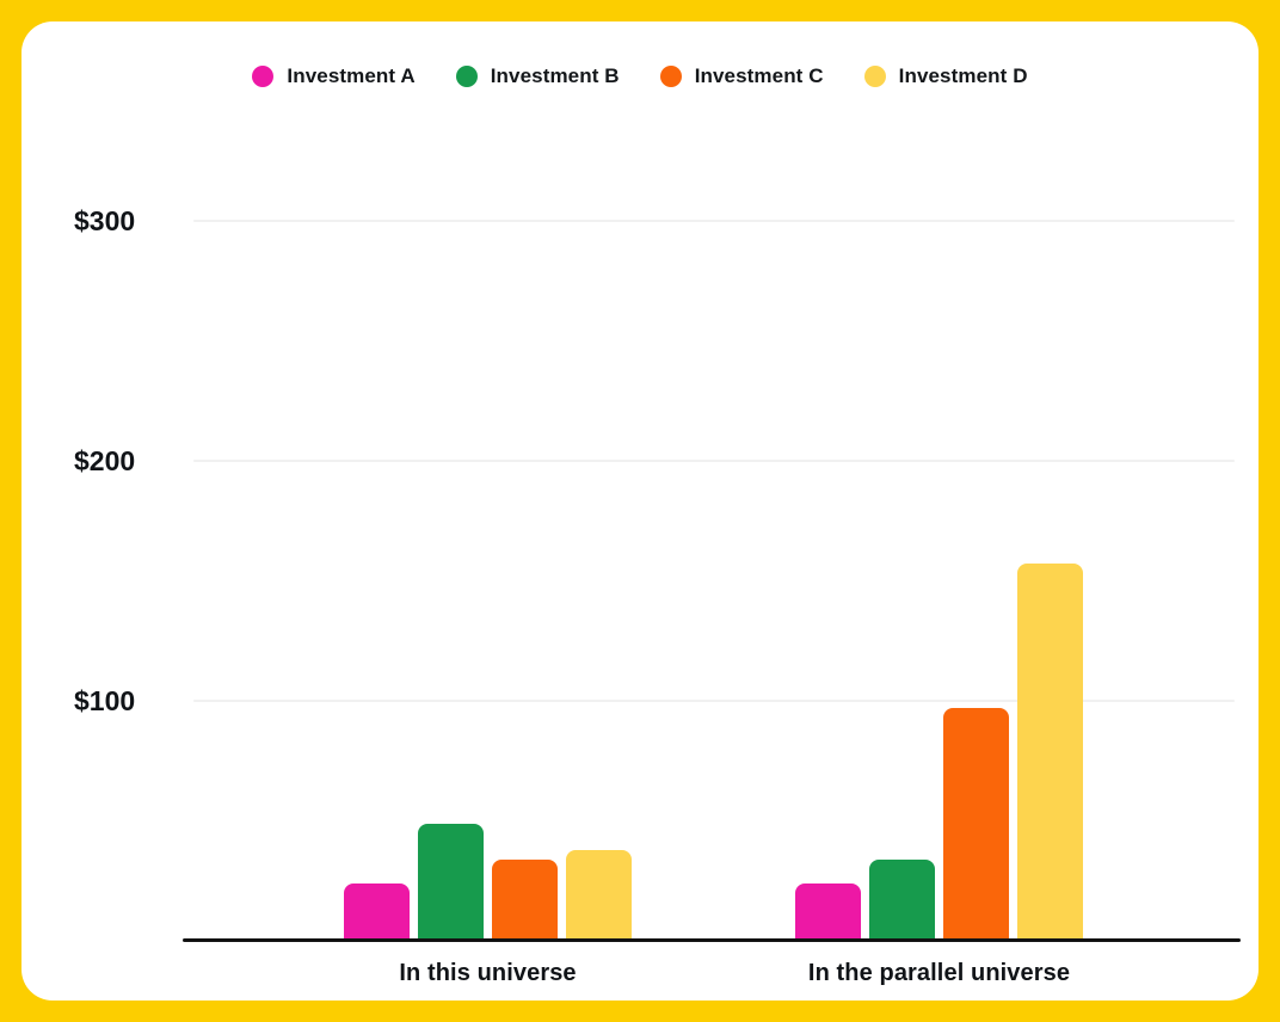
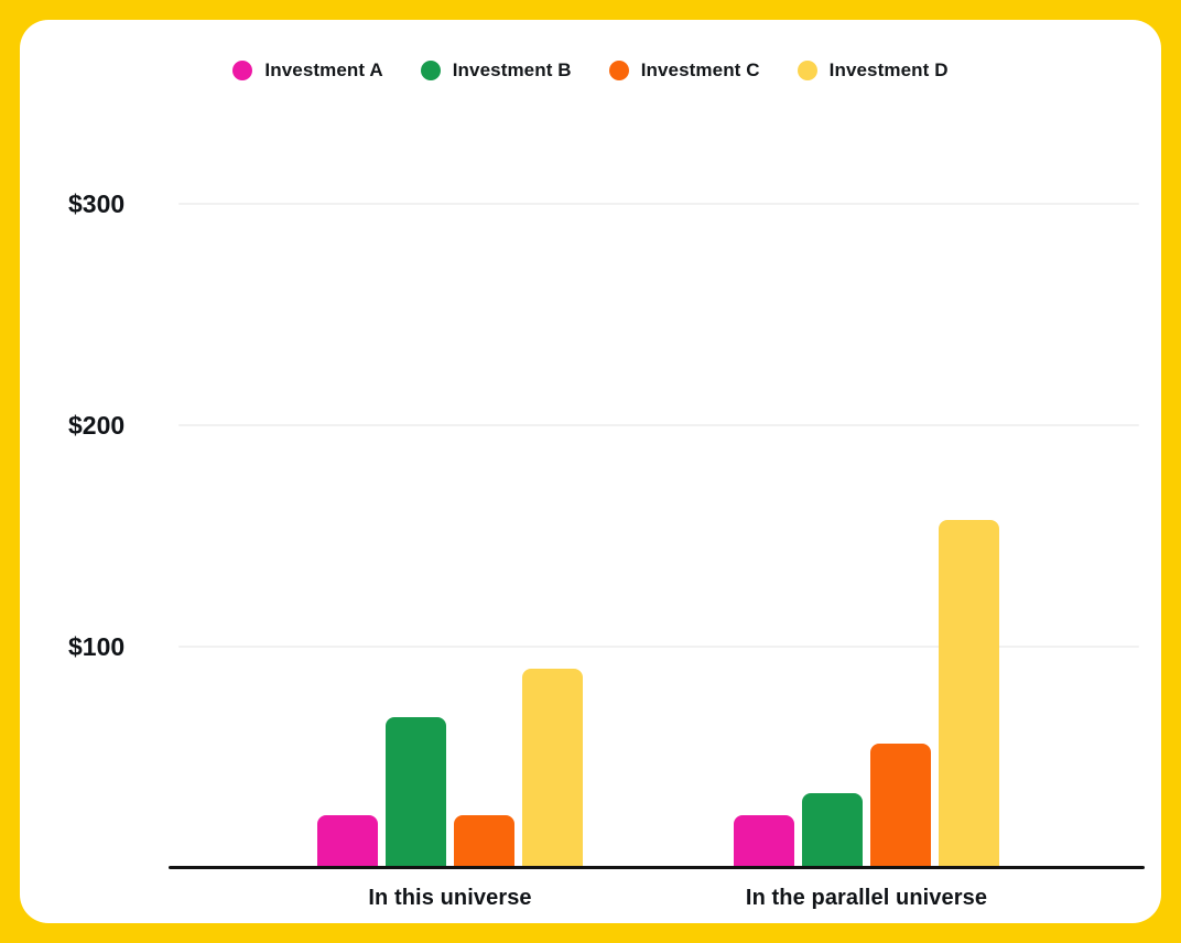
Investment B/In this universe: $49 -> $68
Investment C/In this universe: $34 -> $24
Investment D/In this universe: $38 -> $90
Investment C/In the parallel universe: $97 -> $56
